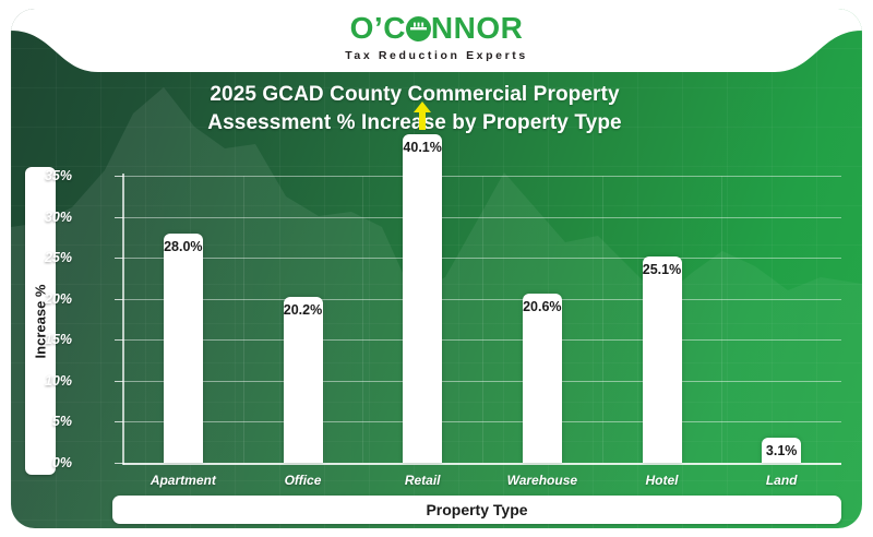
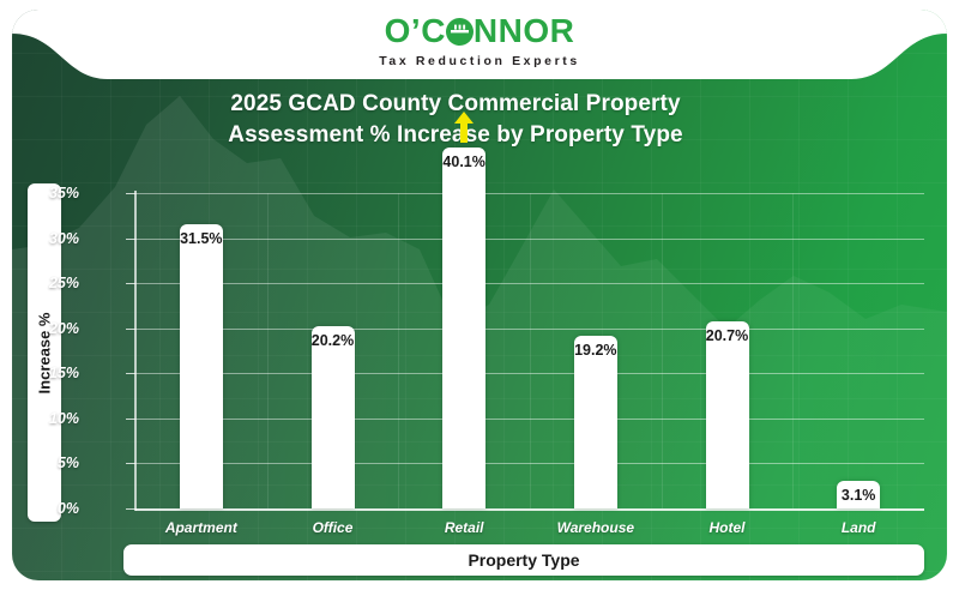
Apartment: 28.0% -> 31.5%
Warehouse: 20.6% -> 19.2%
Hotel: 25.1% -> 20.7%
